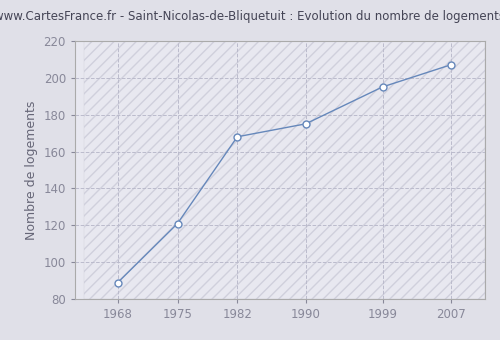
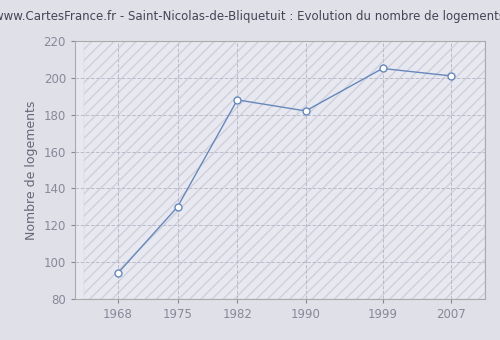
1968: 89 -> 94
1975: 121 -> 130
1982: 168 -> 188
1990: 175 -> 182
1999: 195 -> 205
2007: 207 -> 201
